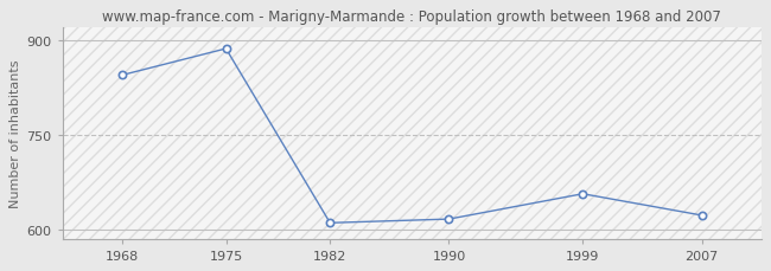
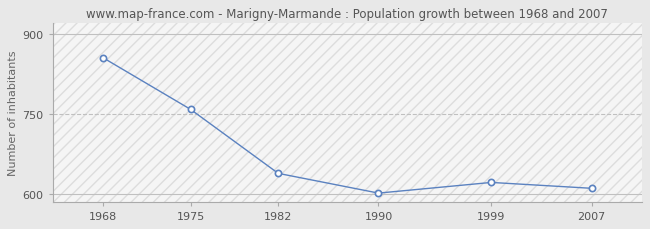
1968: 844 -> 855
1975: 886 -> 758
1982: 610 -> 638
1990: 616 -> 601
1999: 656 -> 621
2007: 622 -> 610
